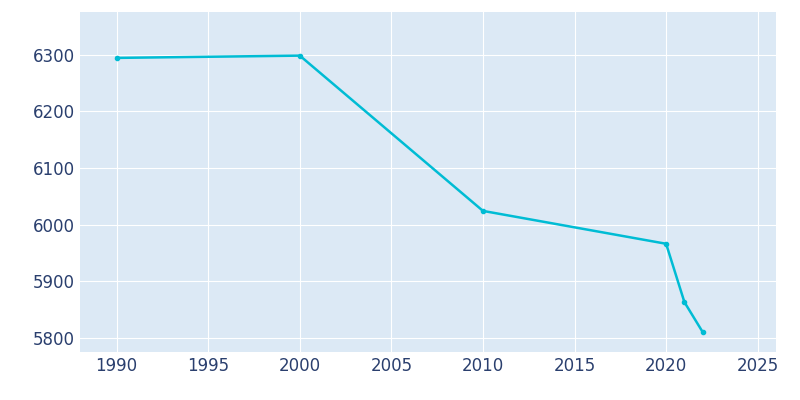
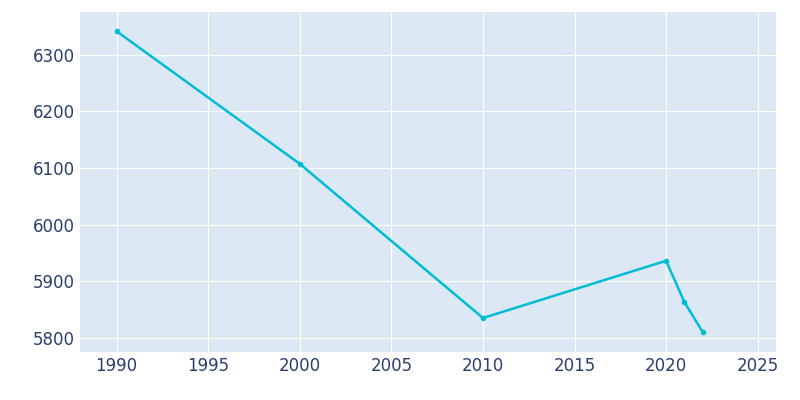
1990: 6294 -> 6341
2000: 6298 -> 6107
2010: 6024 -> 5835
2020: 5966 -> 5936
